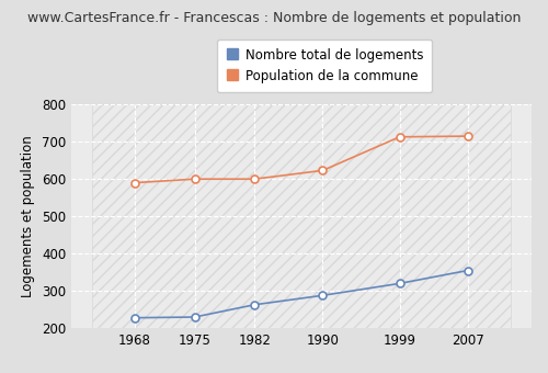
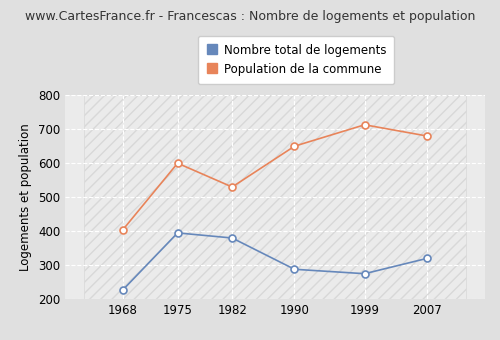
Population de la commune/1968: 590 -> 405
Nombre total de logements/1975: 230 -> 395
Nombre total de logements/1982: 263 -> 380
Population de la commune/1982: 600 -> 530
Population de la commune/1990: 623 -> 650
Nombre total de logements/1999: 320 -> 275
Nombre total de logements/2007: 355 -> 320
Population de la commune/2007: 715 -> 680
